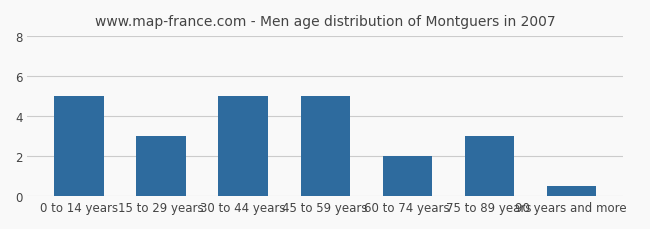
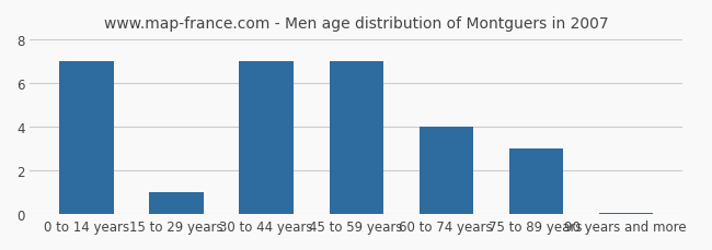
0 to 14 years: 5.00 -> 7.00
15 to 29 years: 3.00 -> 1.00
30 to 44 years: 5.00 -> 7.00
45 to 59 years: 5.00 -> 7.00
60 to 74 years: 2.00 -> 4.00
90 years and more: 0.50 -> 0.07
